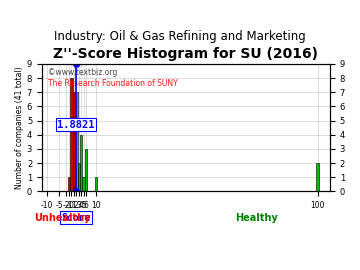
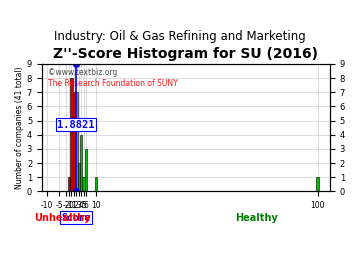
100: 2 -> 1
